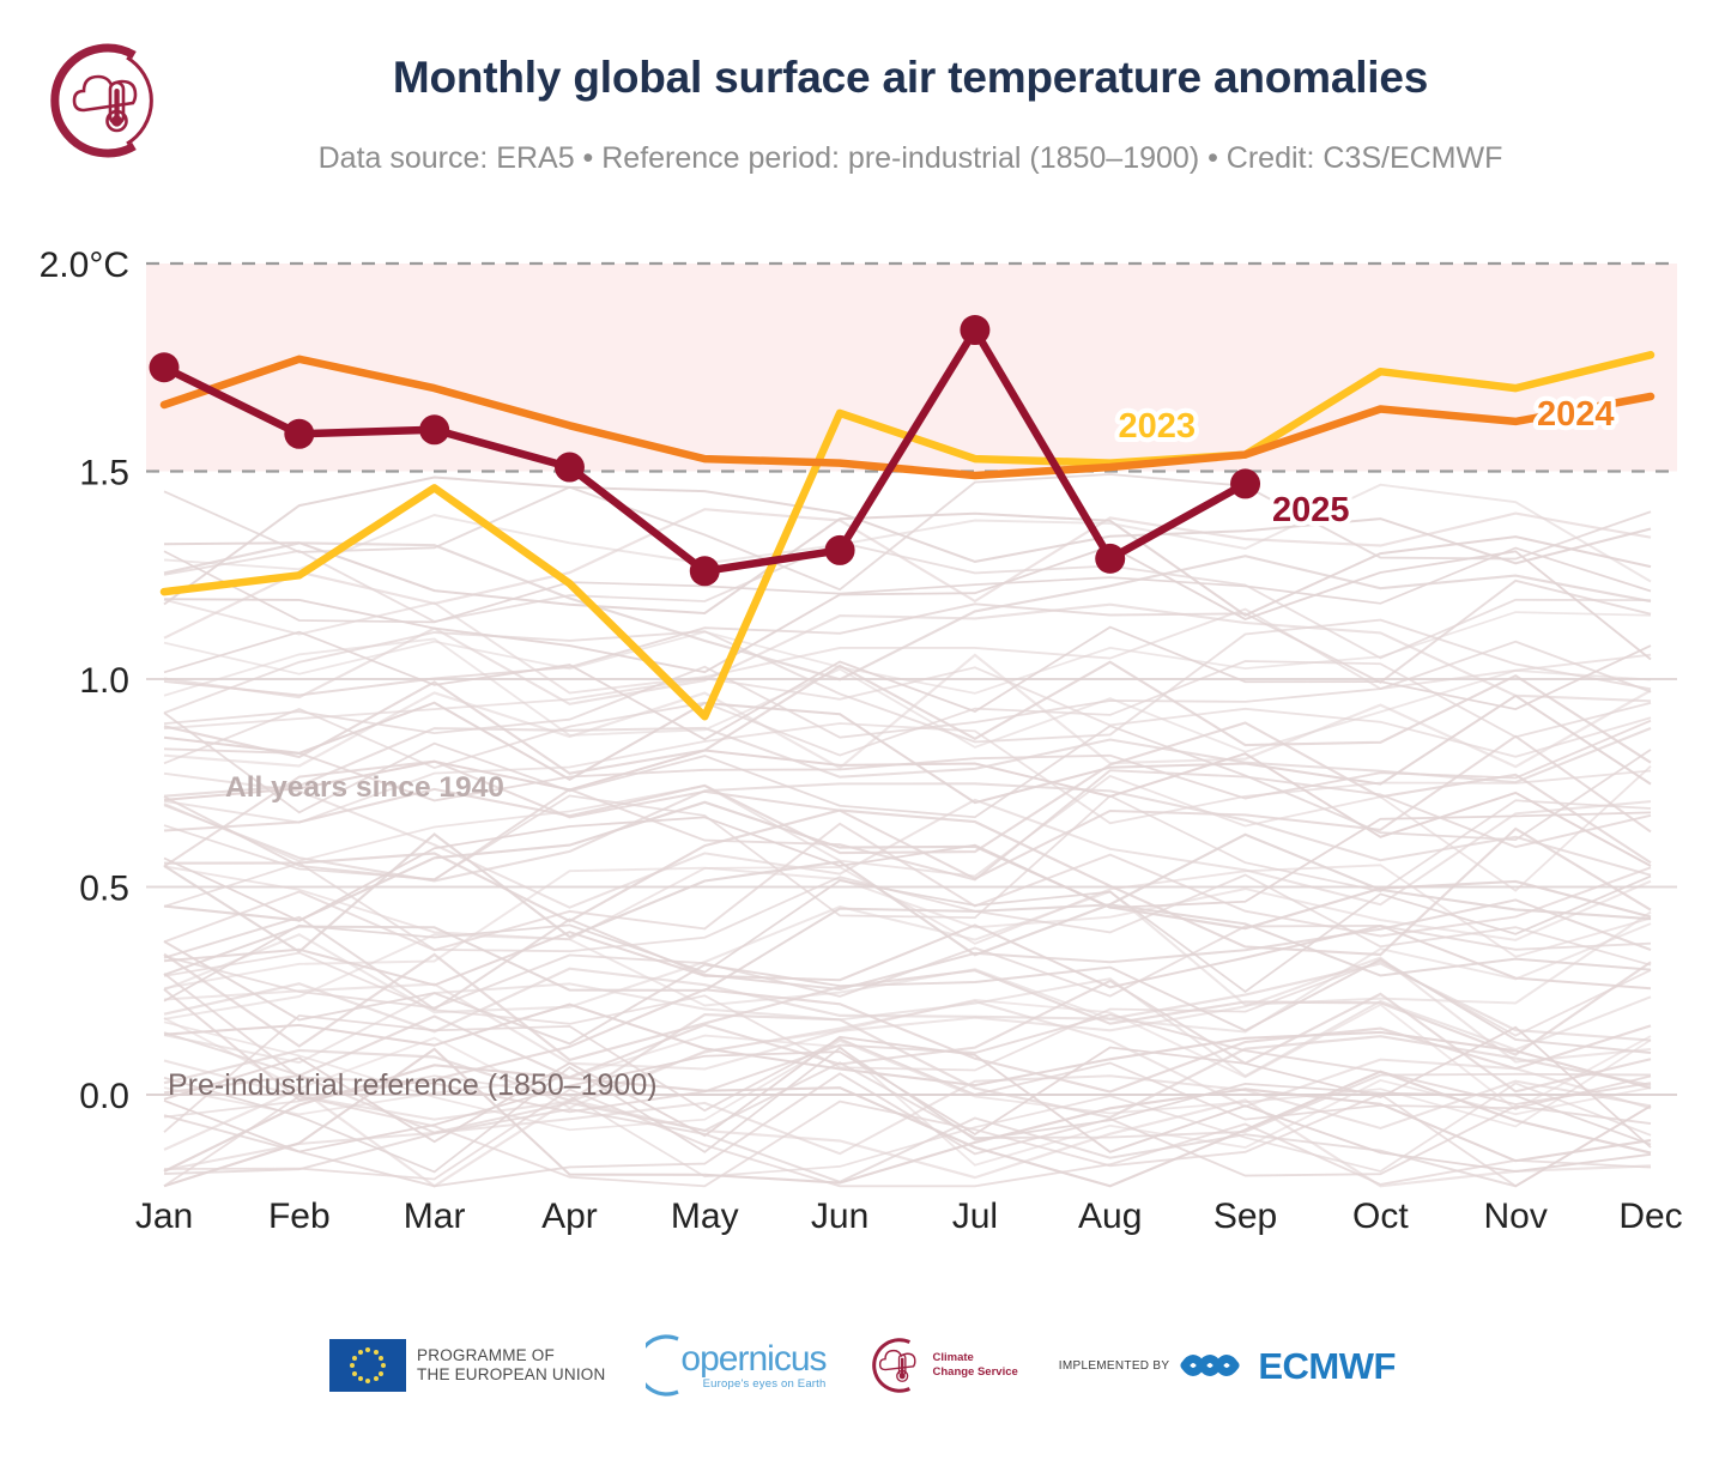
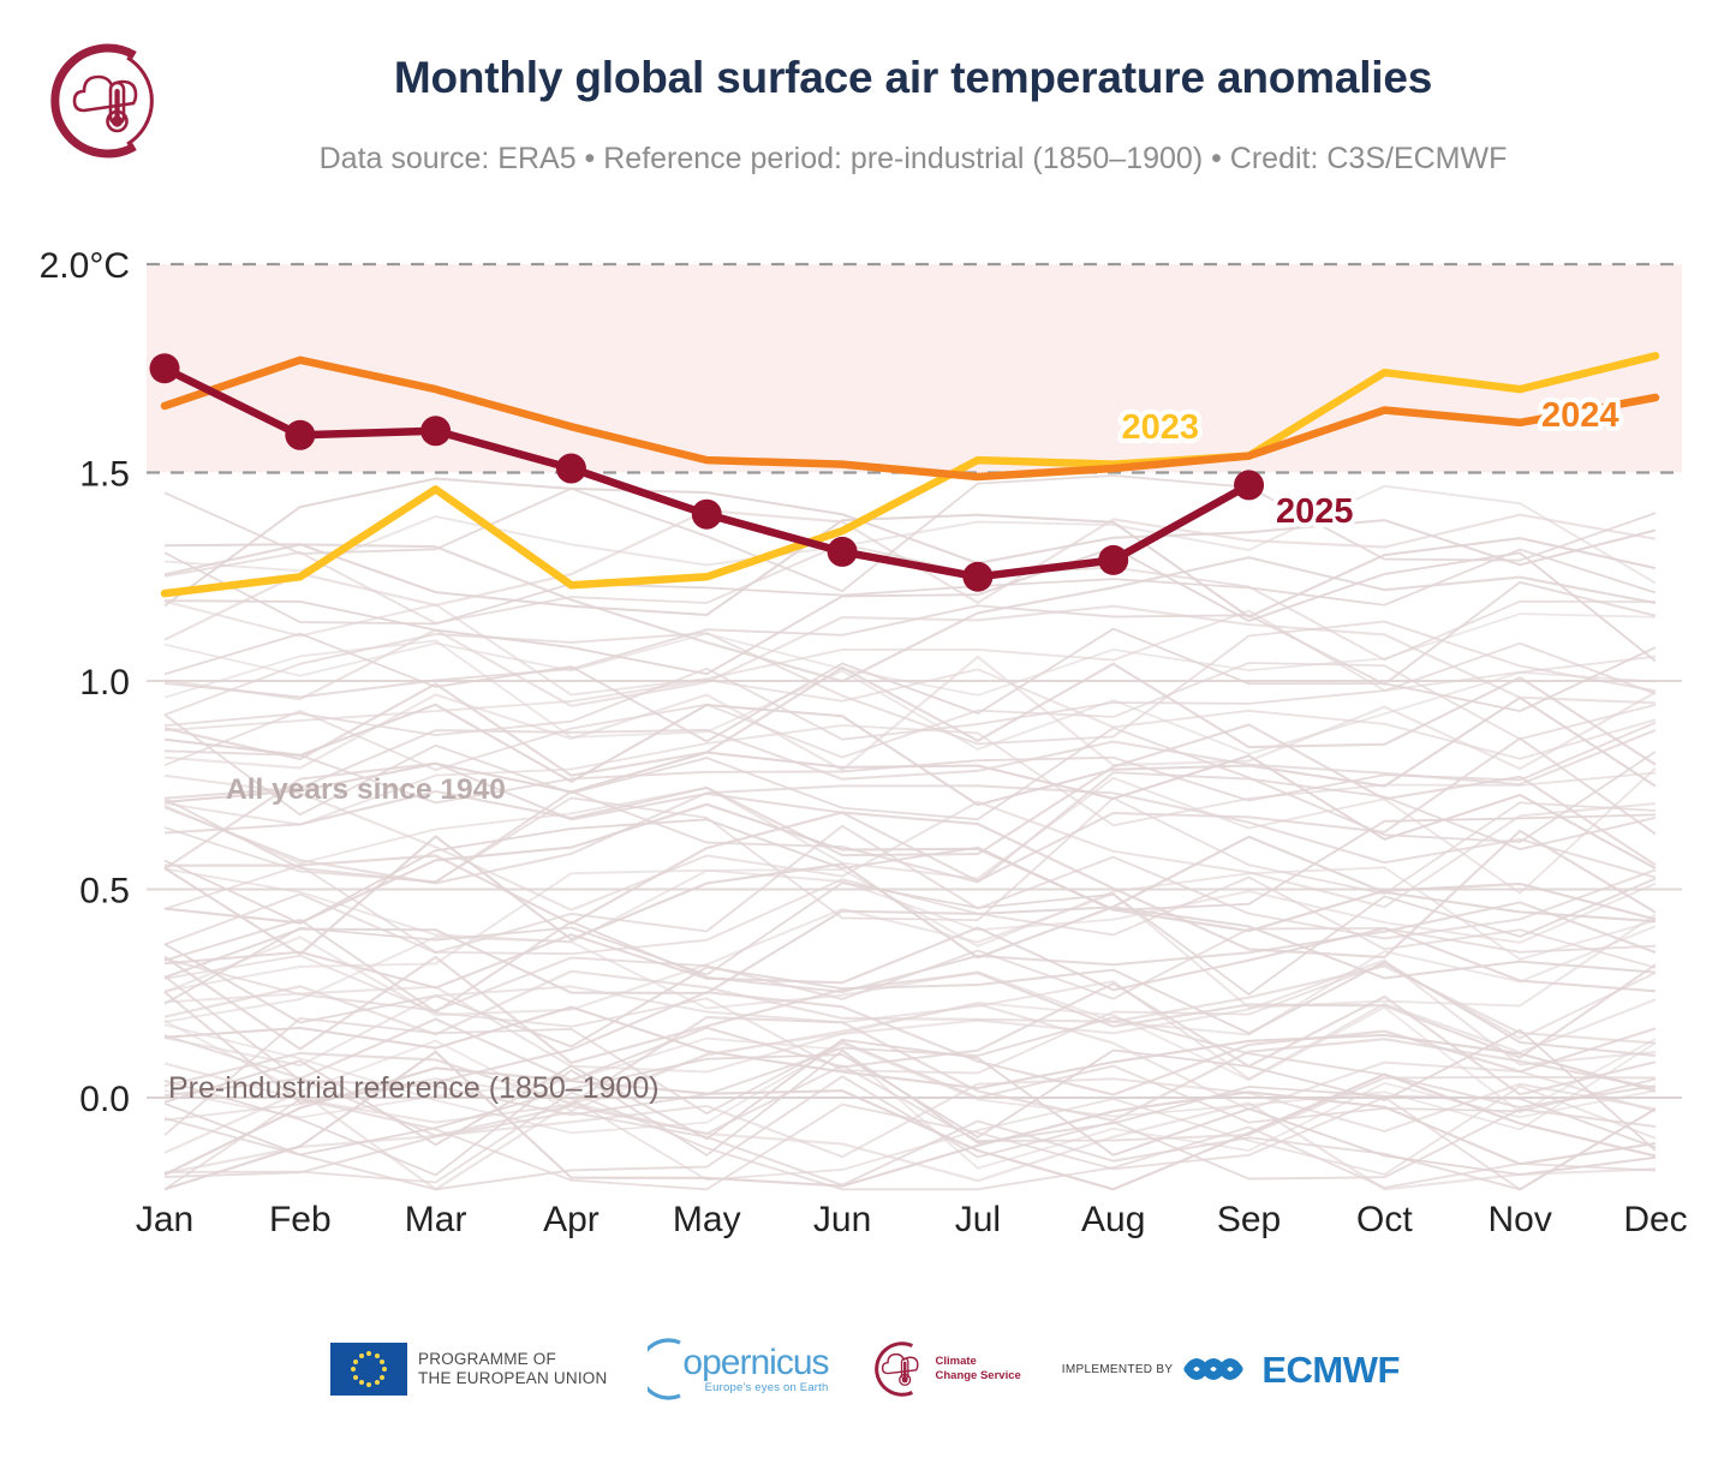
2023/May: 0.91 -> 1.25
2025/May: 1.26 -> 1.40
2023/Jun: 1.64 -> 1.36
2025/Jul: 1.84 -> 1.25
